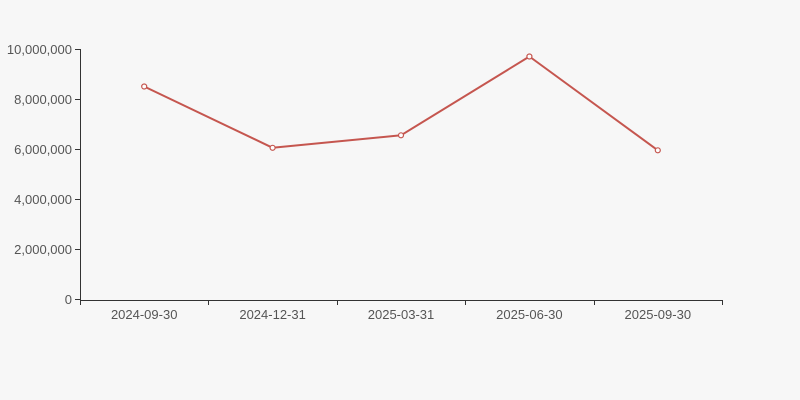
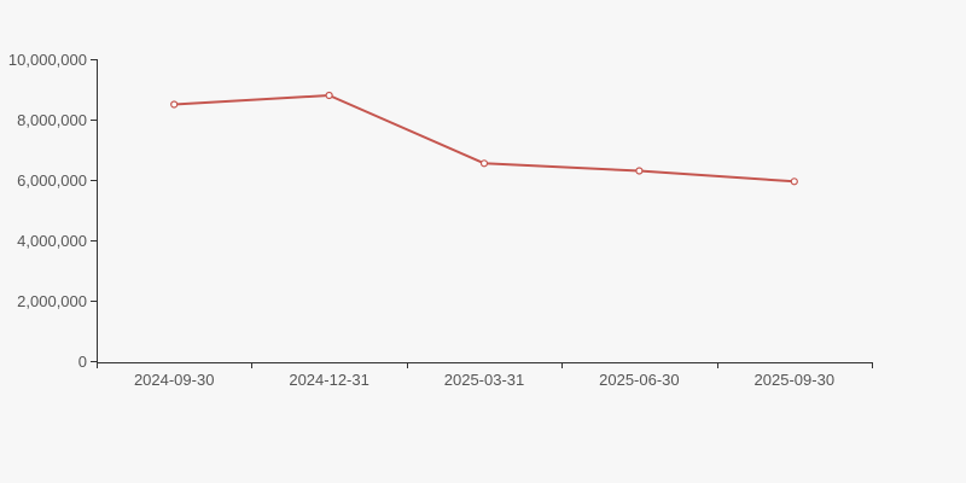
2024-12-31: 6000000 -> 8800000
2025-06-30: 9700000 -> 6300000
